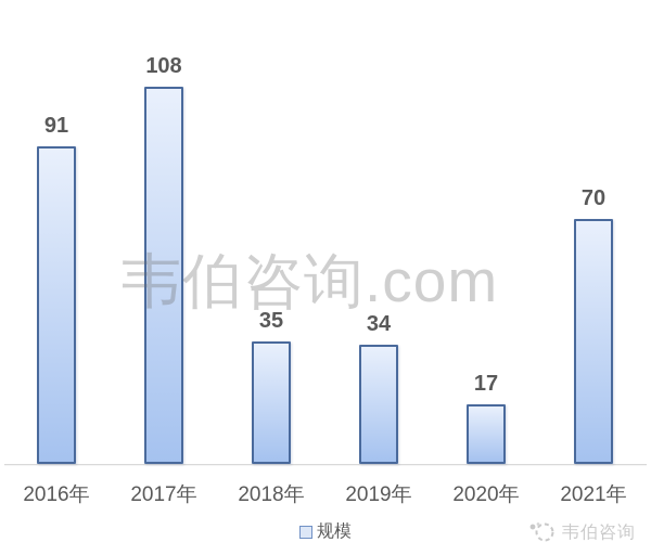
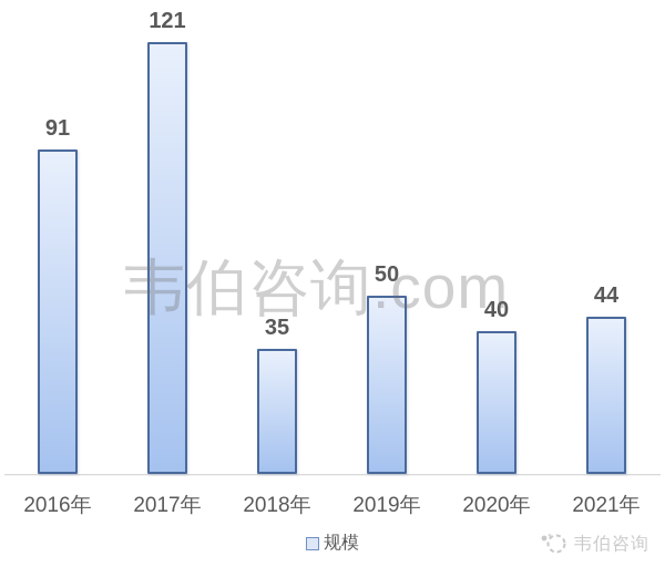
2017年: 108 -> 121
2019年: 34 -> 50
2020年: 17 -> 40
2021年: 70 -> 44
